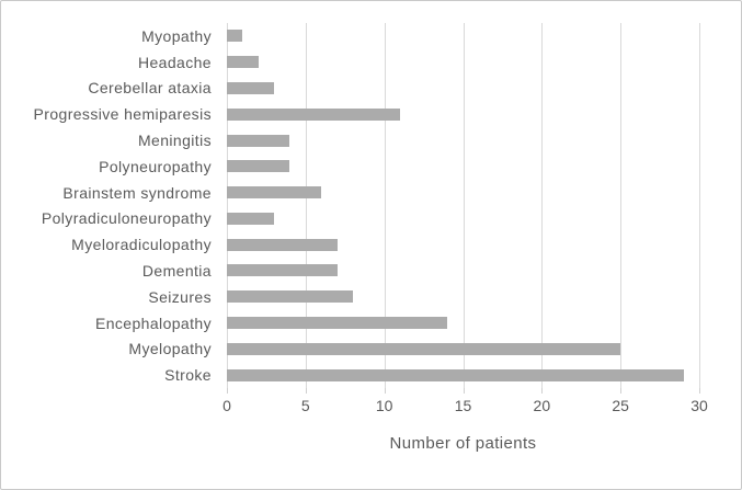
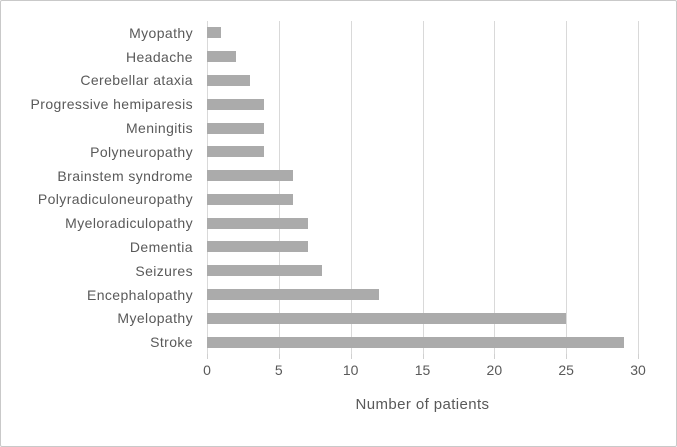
Progressive hemiparesis: 11 -> 4
Polyradiculoneuropathy: 3 -> 6
Encephalopathy: 14 -> 12
